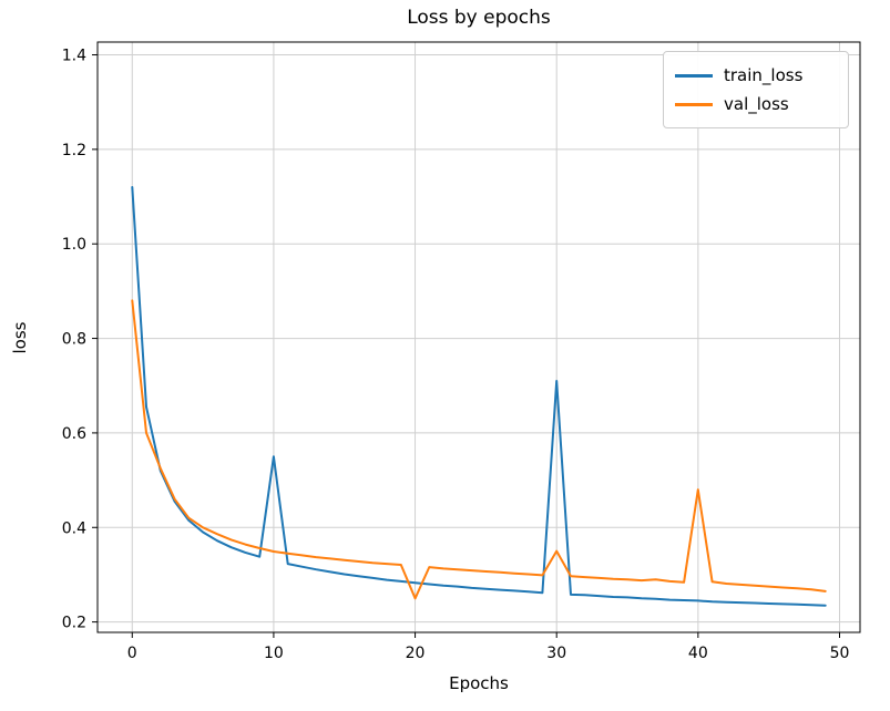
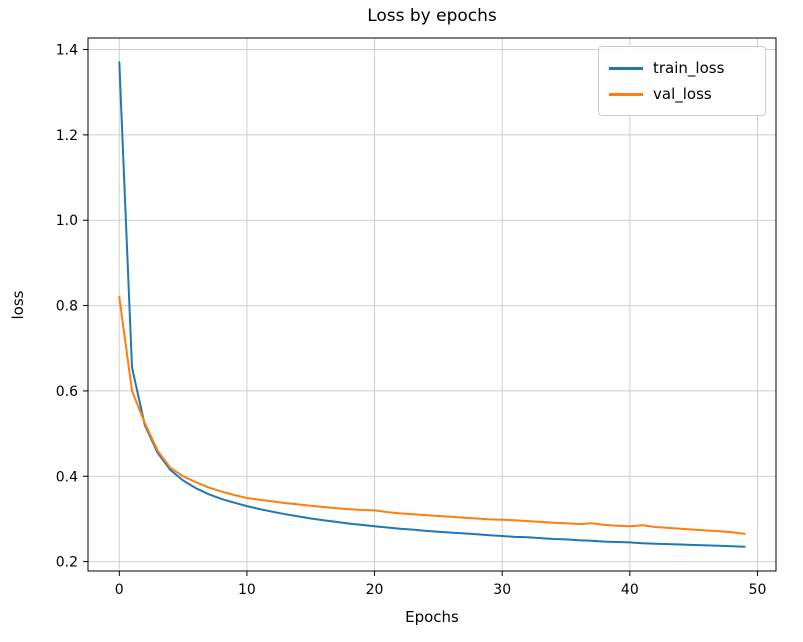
train_loss/0: 1.12 -> 1.37
val_loss/0: 0.88 -> 0.82
train_loss/10: 0.55 -> 0.33
val_loss/20: 0.25 -> 0.32
train_loss/30: 0.71 -> 0.26
val_loss/30: 0.35 -> 0.30
val_loss/40: 0.48 -> 0.28
